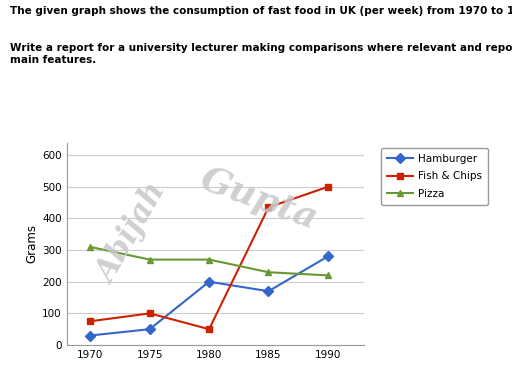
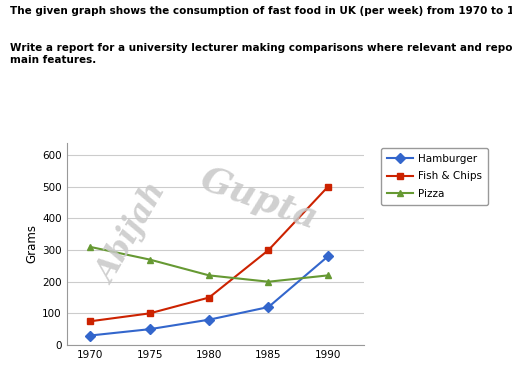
Hamburger/1980: 200 -> 80
Fish & Chips/1980: 50 -> 150
Pizza/1980: 270 -> 220
Hamburger/1985: 170 -> 120
Fish & Chips/1985: 435 -> 300
Pizza/1985: 230 -> 200
